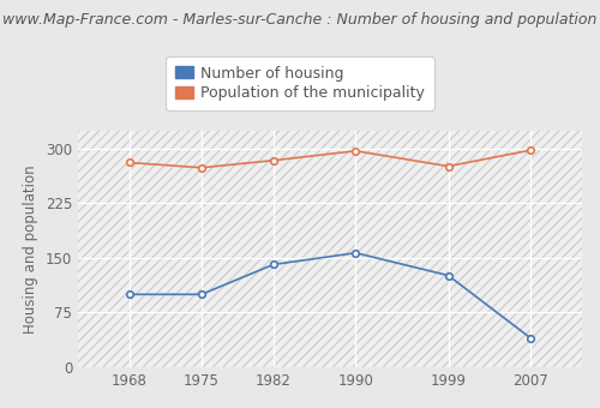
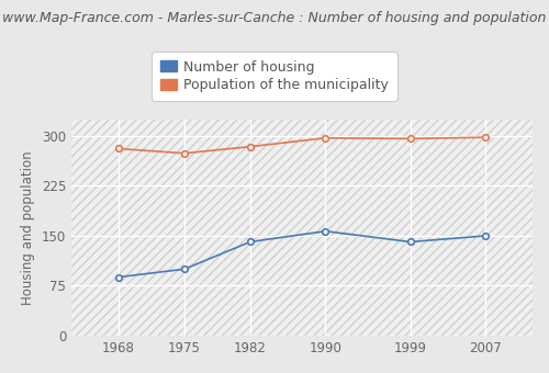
Number of housing/1968: 100 -> 88
Number of housing/1999: 126 -> 141
Population of the municipality/1999: 276 -> 296
Number of housing/2007: 40 -> 150
